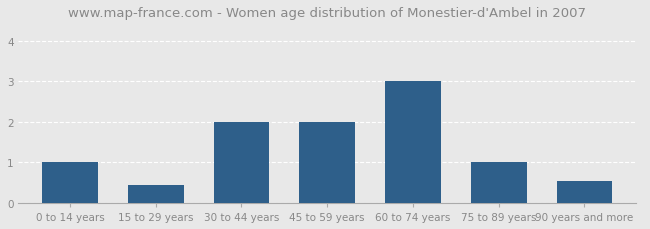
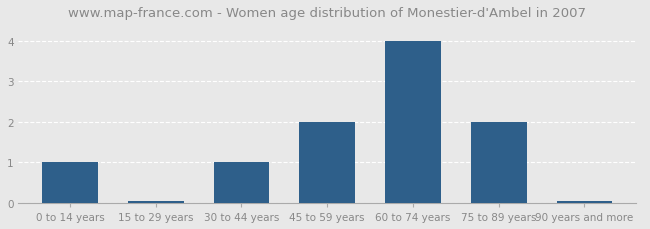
15 to 29 years: 0.45 -> 0.04
30 to 44 years: 2.00 -> 1.00
60 to 74 years: 3.00 -> 4.00
75 to 89 years: 1.00 -> 2.00
90 years and more: 0.55 -> 0.04
